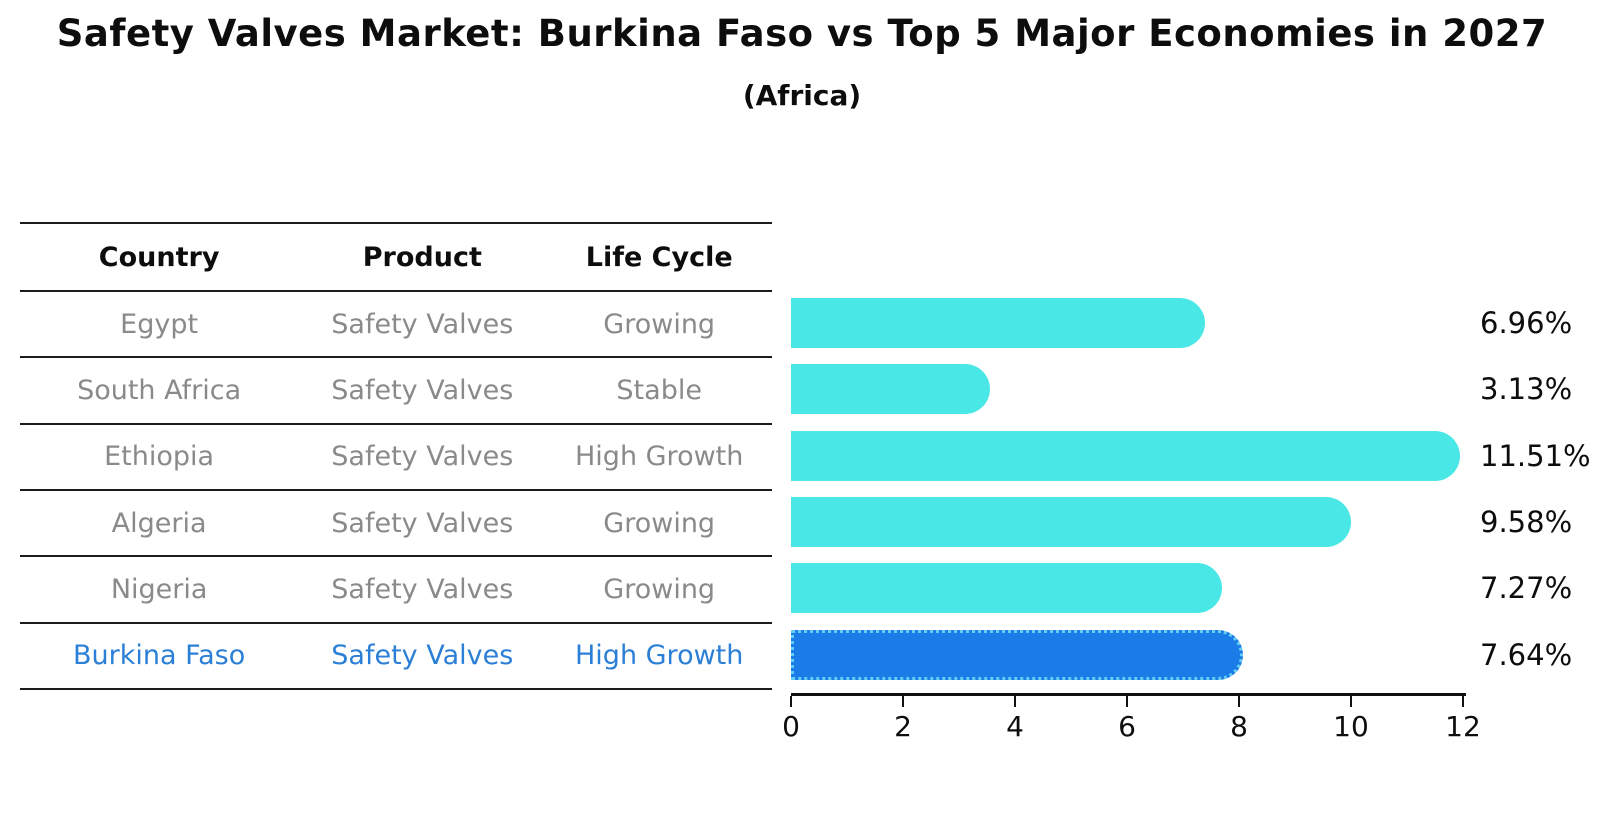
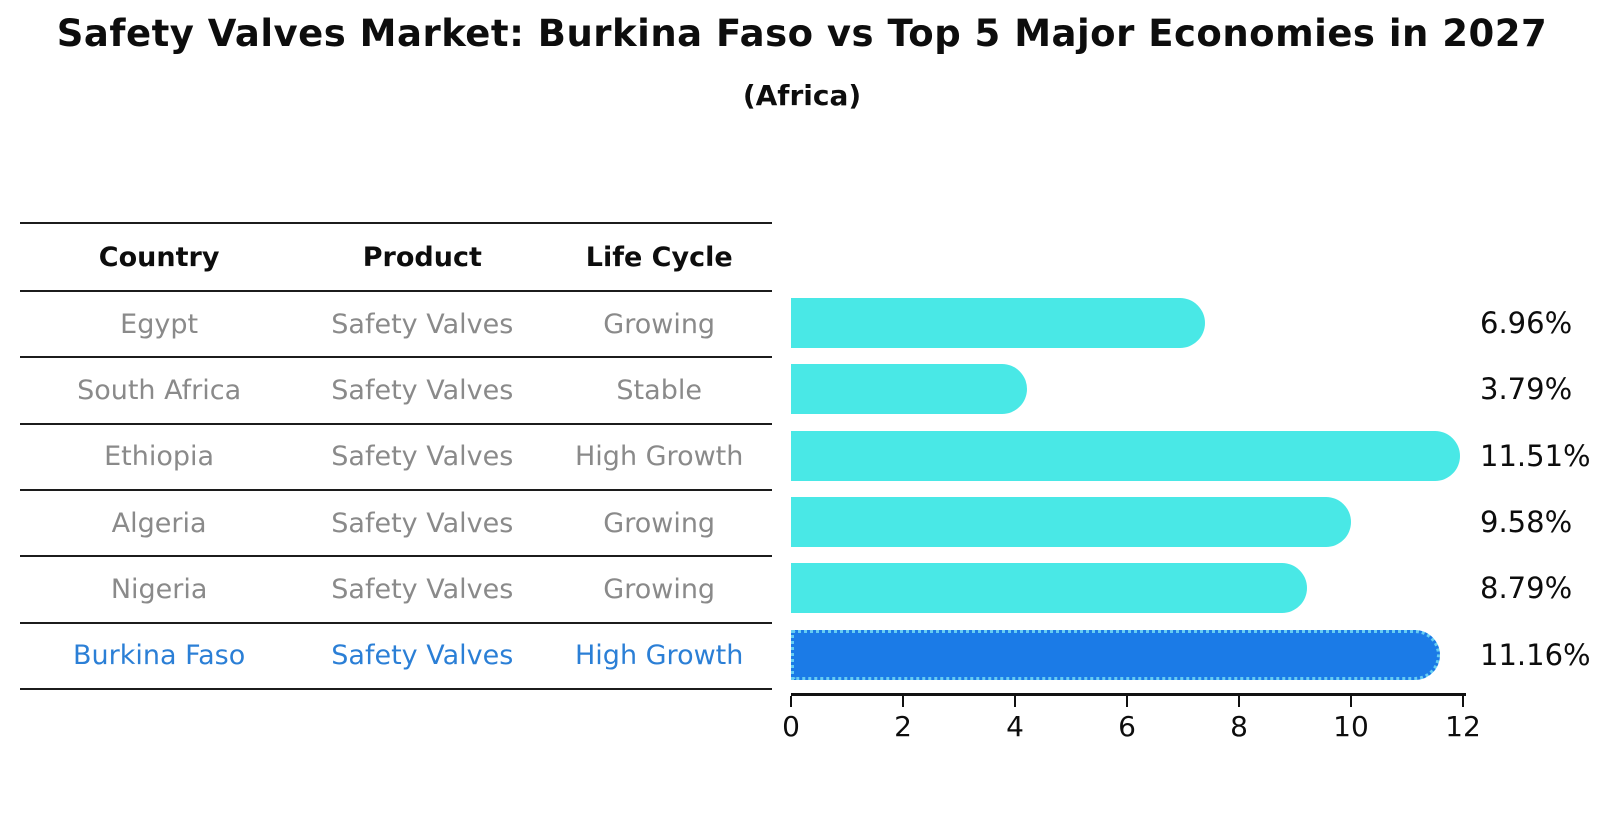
South Africa: 3.13% -> 3.79%
Nigeria: 7.27% -> 8.79%
Burkina Faso: 7.64% -> 11.16%
